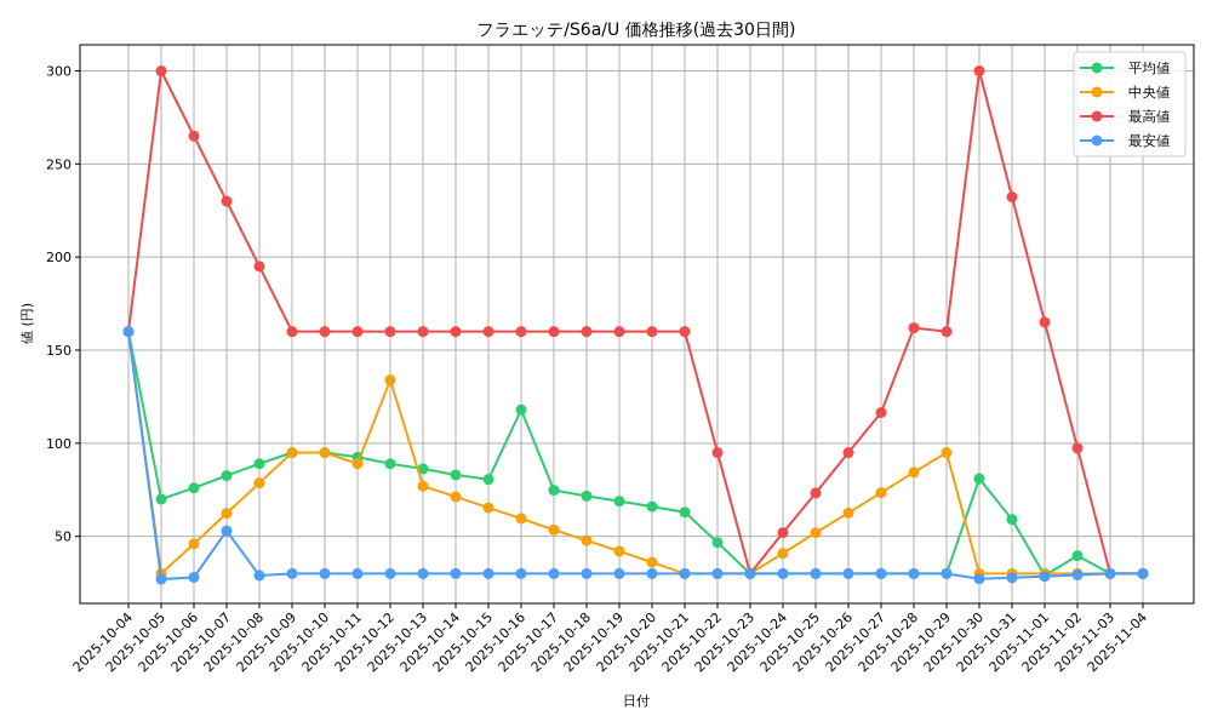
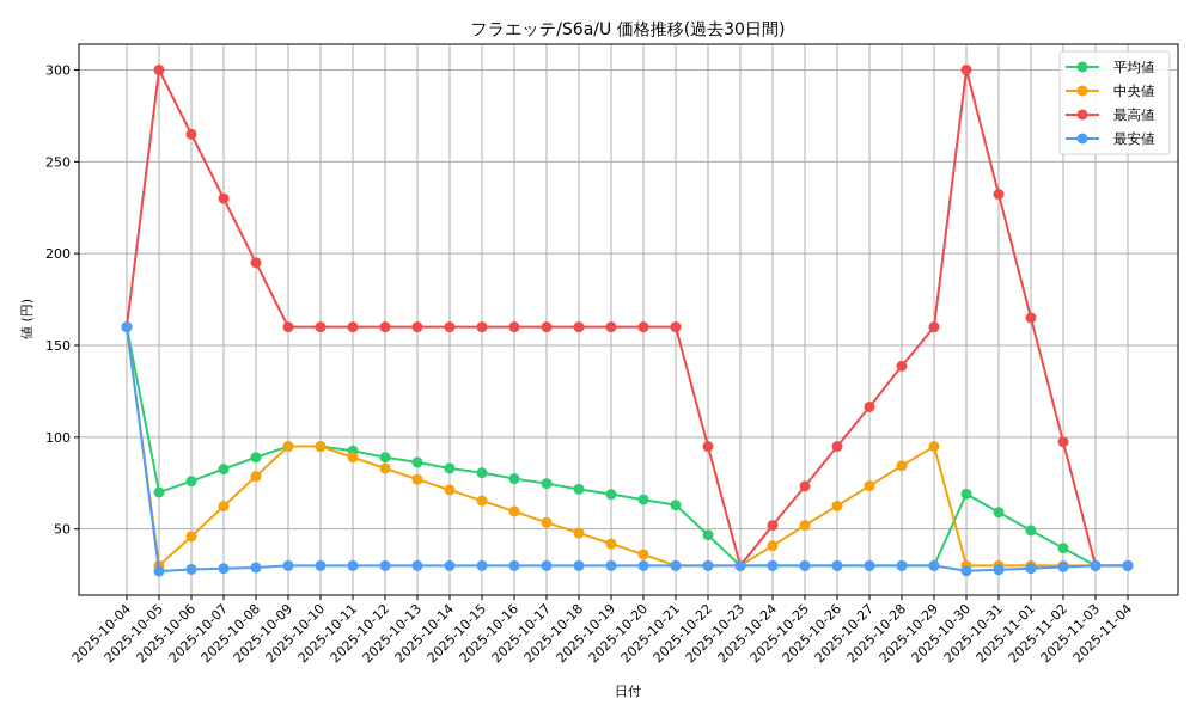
最安値/2025-10-07: 53 -> 28
中央値/2025-10-12: 134 -> 83
平均値/2025-10-16: 118 -> 77
最高値/2025-10-28: 162 -> 139
平均値/2025-10-30: 81 -> 69
平均値/2025-11-01: 29 -> 49
